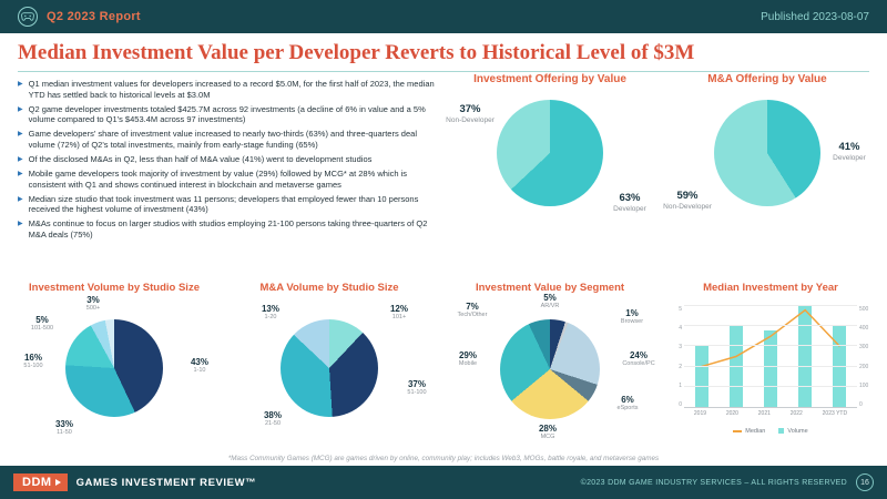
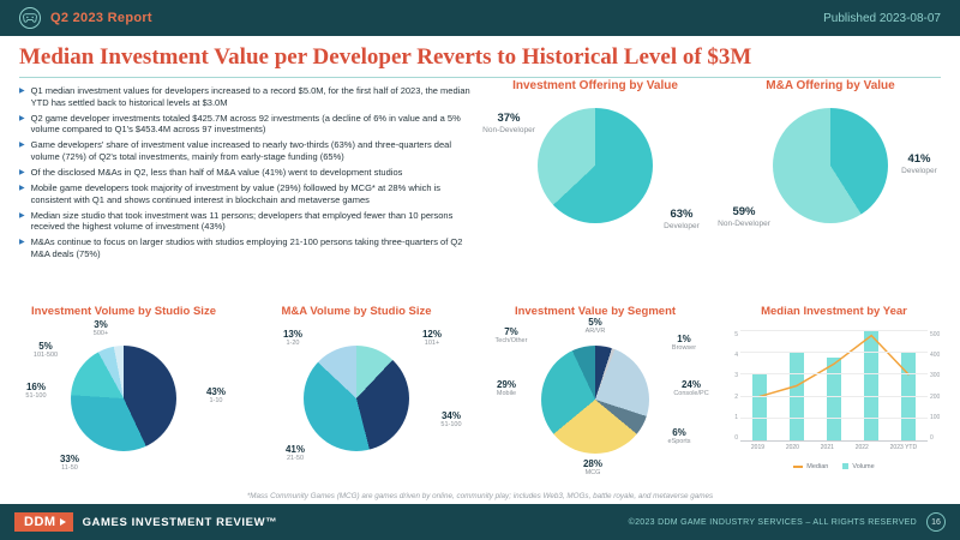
M&A Volume by Studio Size/51-100: 37% -> 34%
M&A Volume by Studio Size/21-50: 38% -> 41%
